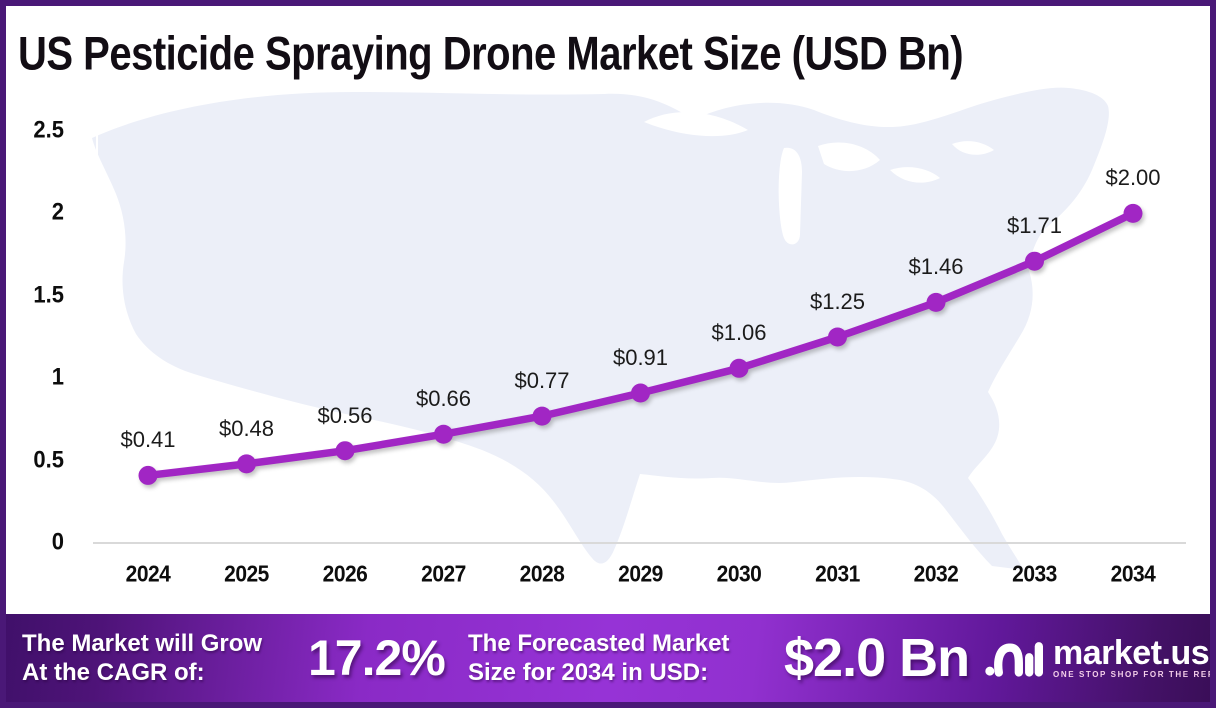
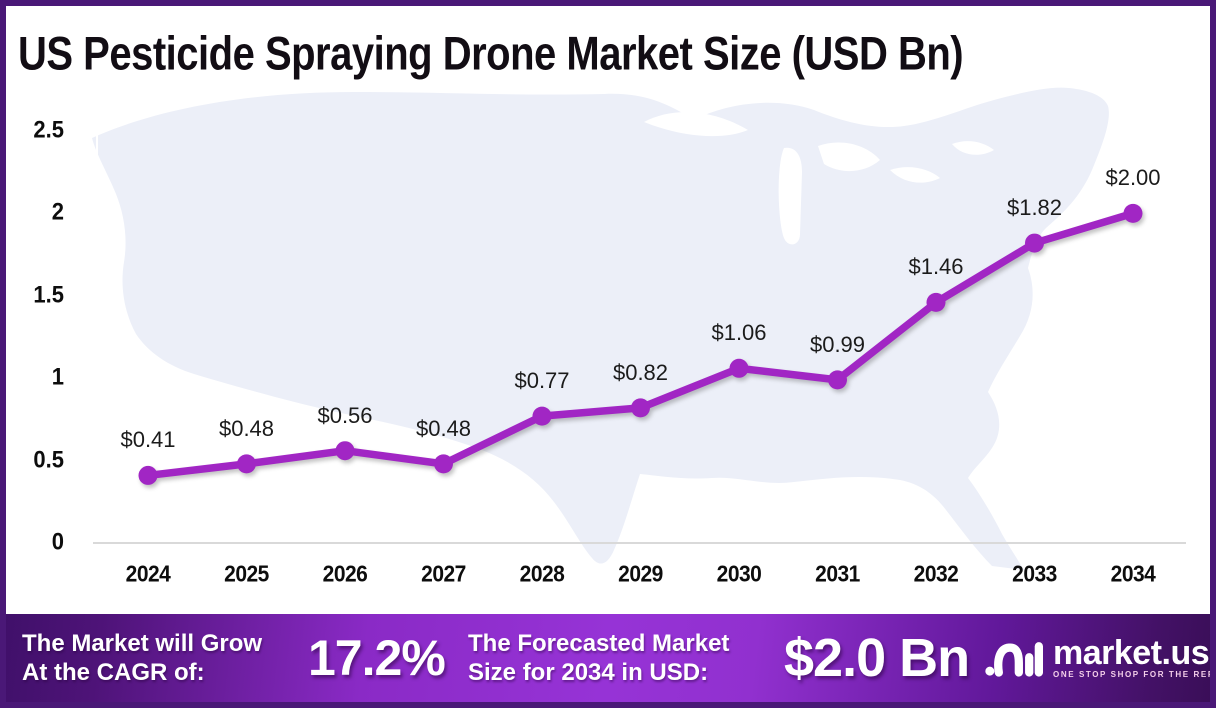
2027: $0.66 -> $0.48
2029: $0.91 -> $0.82
2031: $1.25 -> $0.99
2033: $1.71 -> $1.82
